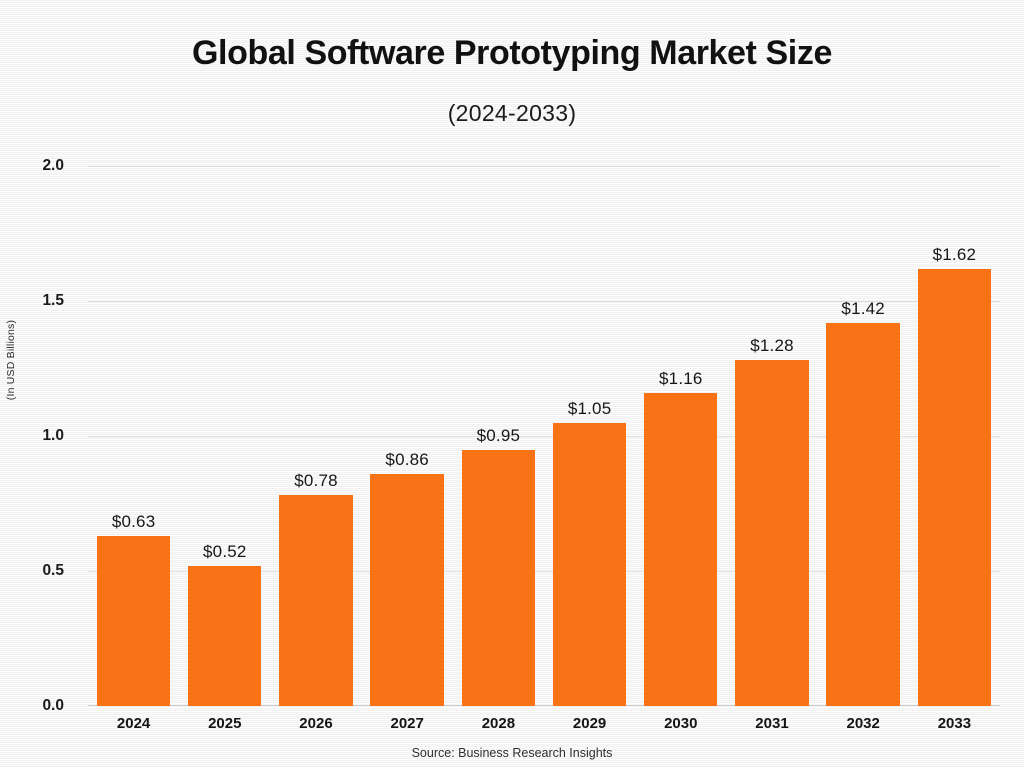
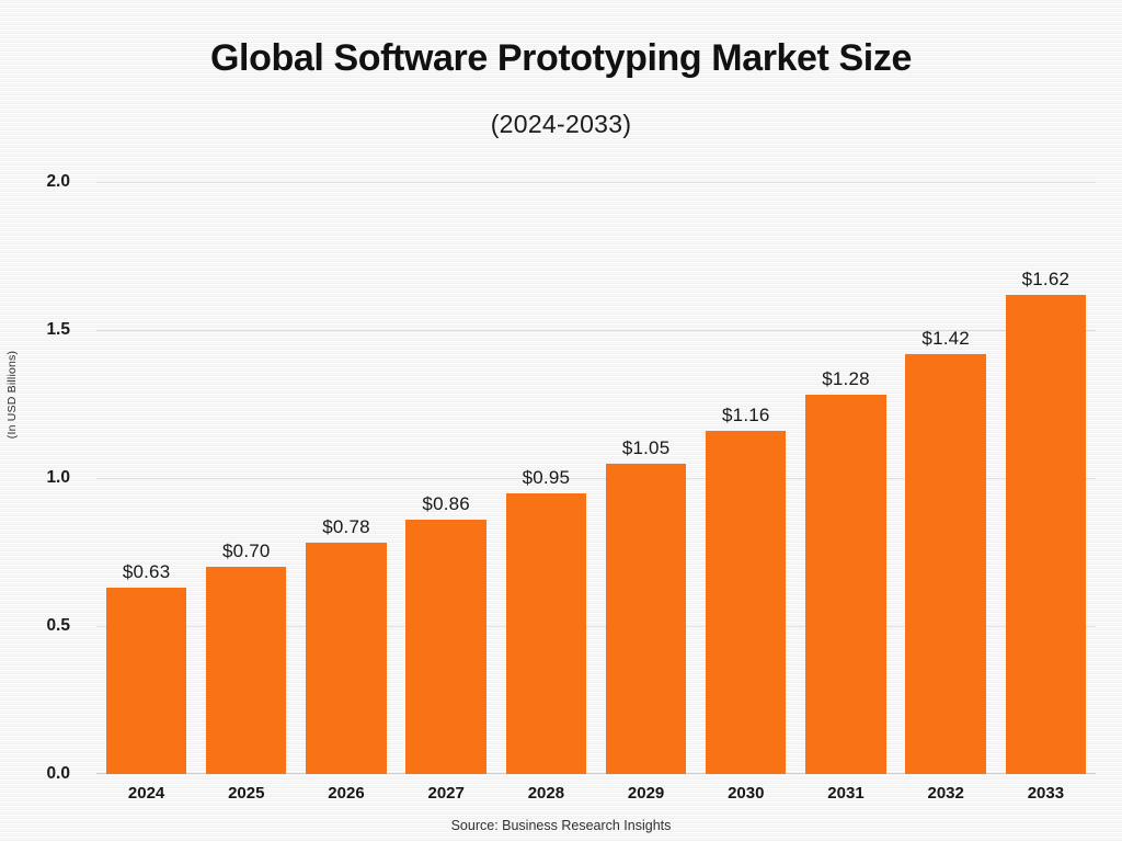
2025: $0.52 -> $0.70
